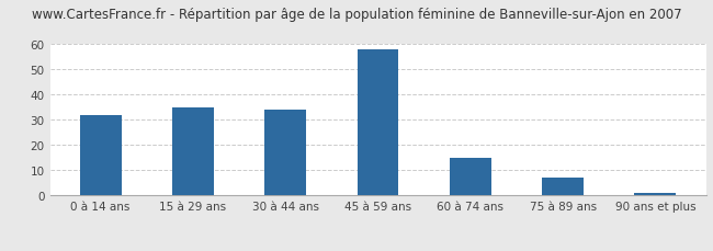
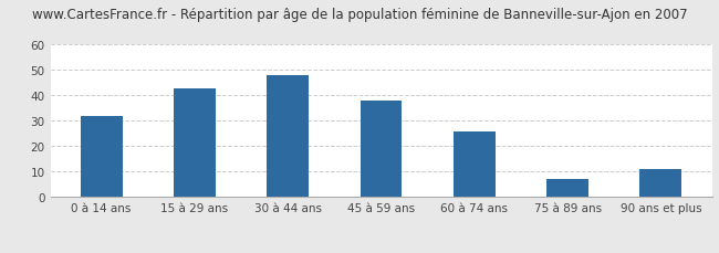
15 à 29 ans: 35 -> 43
30 à 44 ans: 34 -> 48
45 à 59 ans: 58 -> 38
60 à 74 ans: 15 -> 26
90 ans et plus: 1 -> 11
